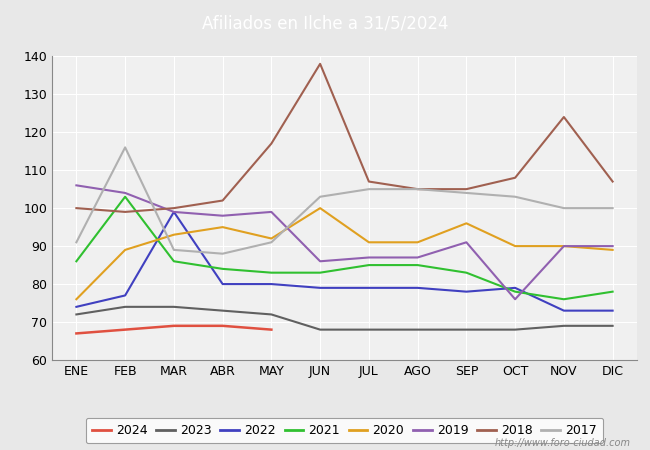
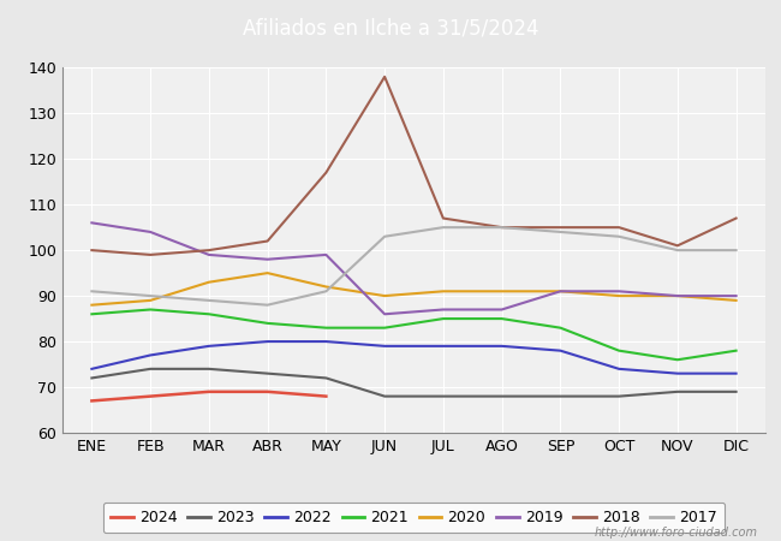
2020/ENE: 76 -> 88
2021/FEB: 103 -> 87
2017/FEB: 116 -> 90
2022/MAR: 99 -> 79
2020/JUN: 100 -> 90
2020/SEP: 96 -> 91
2022/OCT: 79 -> 74
2019/OCT: 76 -> 91
2018/OCT: 108 -> 105
2018/NOV: 124 -> 101
